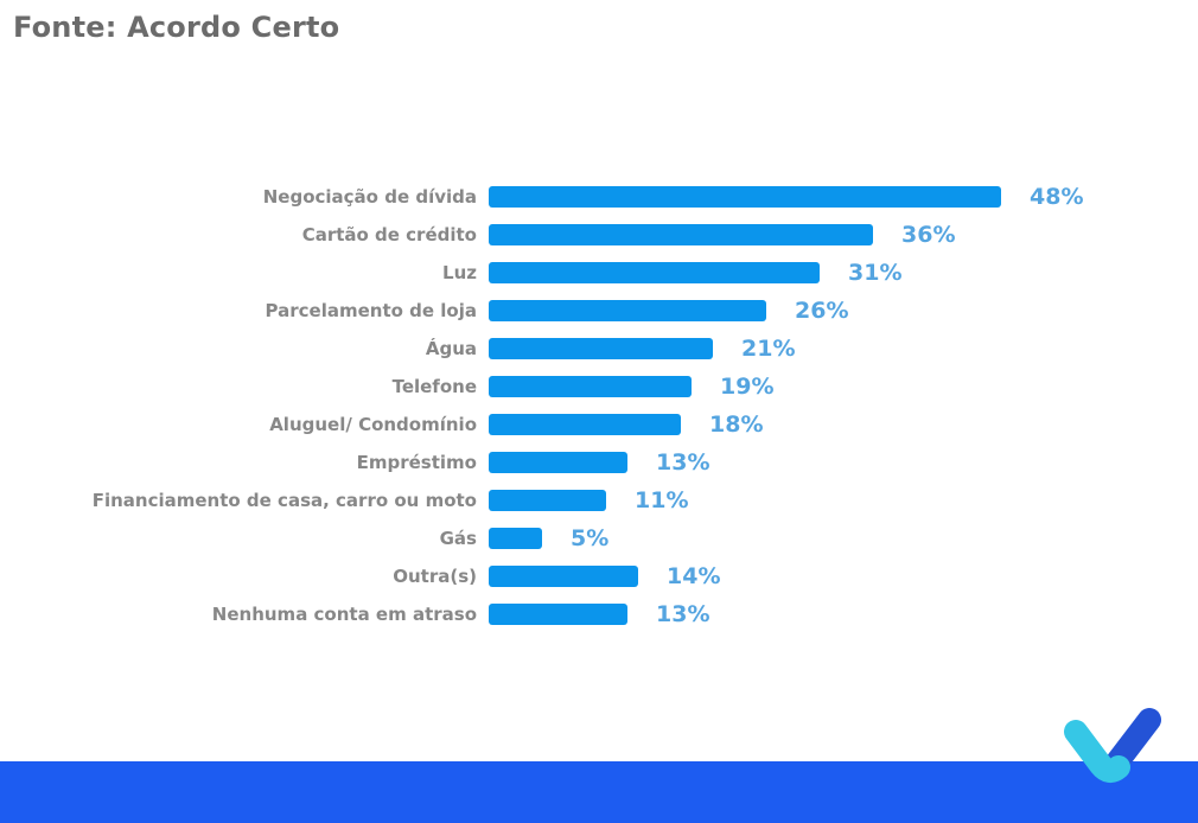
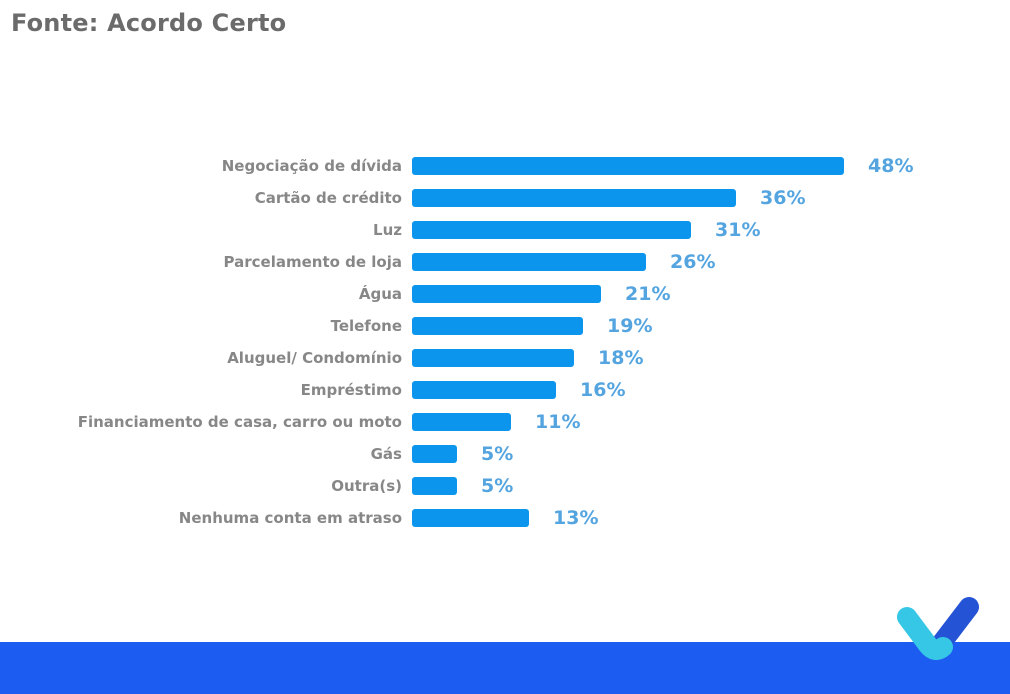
Empréstimo: 13% -> 16%
Outra(s): 14% -> 5%
